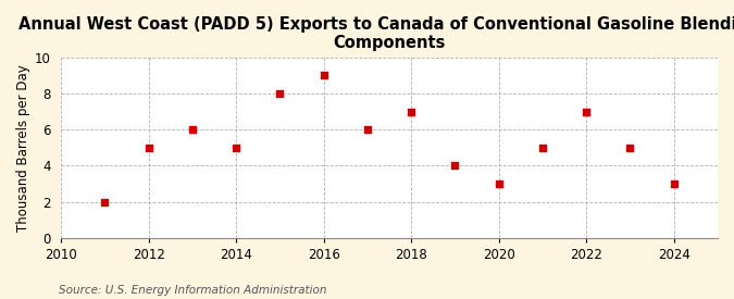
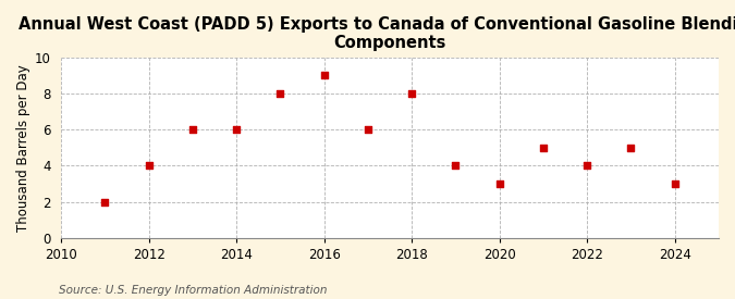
2012: 5 -> 4
2014: 5 -> 6
2018: 7 -> 8
2022: 7 -> 4
